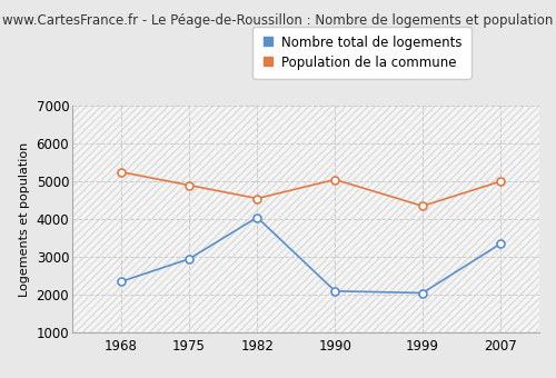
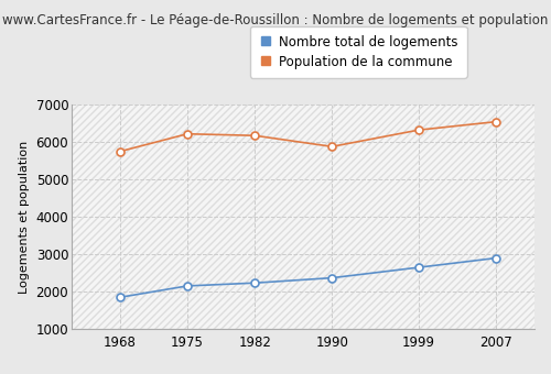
Nombre total de logements/1968: 2350 -> 1850
Population de la commune/1968: 5250 -> 5750
Nombre total de logements/1975: 2950 -> 2160
Population de la commune/1975: 4900 -> 6220
Nombre total de logements/1982: 4050 -> 2240
Population de la commune/1982: 4550 -> 6180
Nombre total de logements/1990: 2100 -> 2370
Population de la commune/1990: 5050 -> 5880
Nombre total de logements/1999: 2050 -> 2650
Population de la commune/1999: 4350 -> 6320
Nombre total de logements/2007: 3350 -> 2900
Population de la commune/2007: 5000 -> 6540
